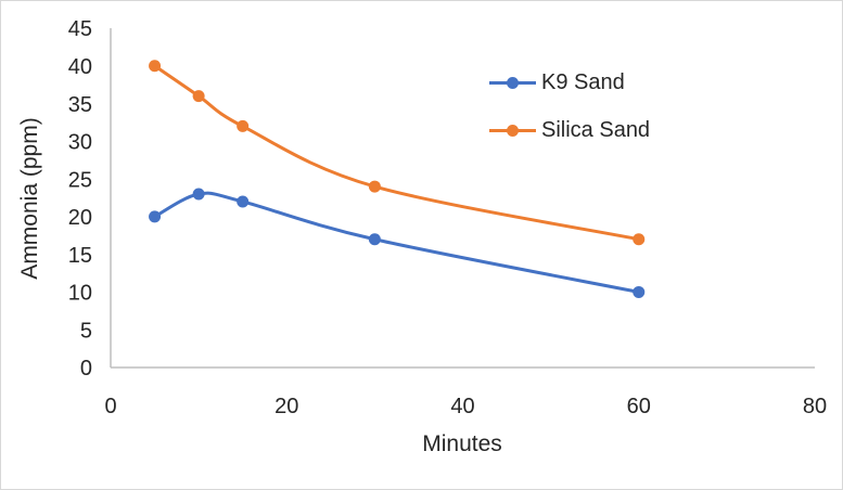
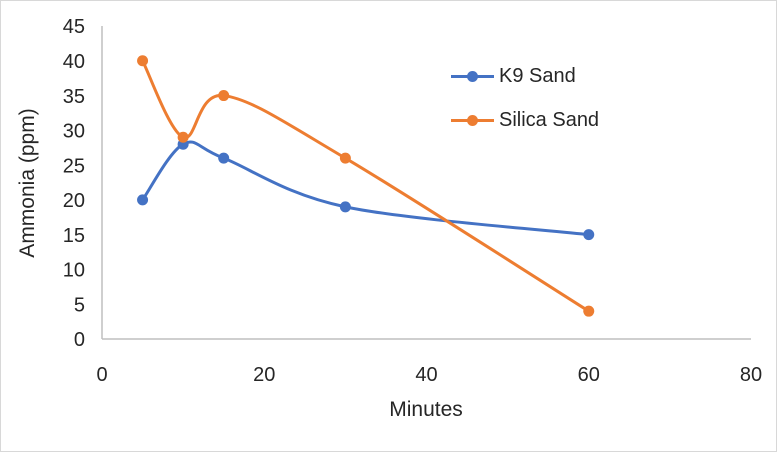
K9 Sand/10: 23 -> 28
Silica Sand/10: 36 -> 29
K9 Sand/15: 22 -> 26
Silica Sand/15: 32 -> 35
K9 Sand/30: 17 -> 19
Silica Sand/30: 24 -> 26
K9 Sand/60: 10 -> 15
Silica Sand/60: 17 -> 4
